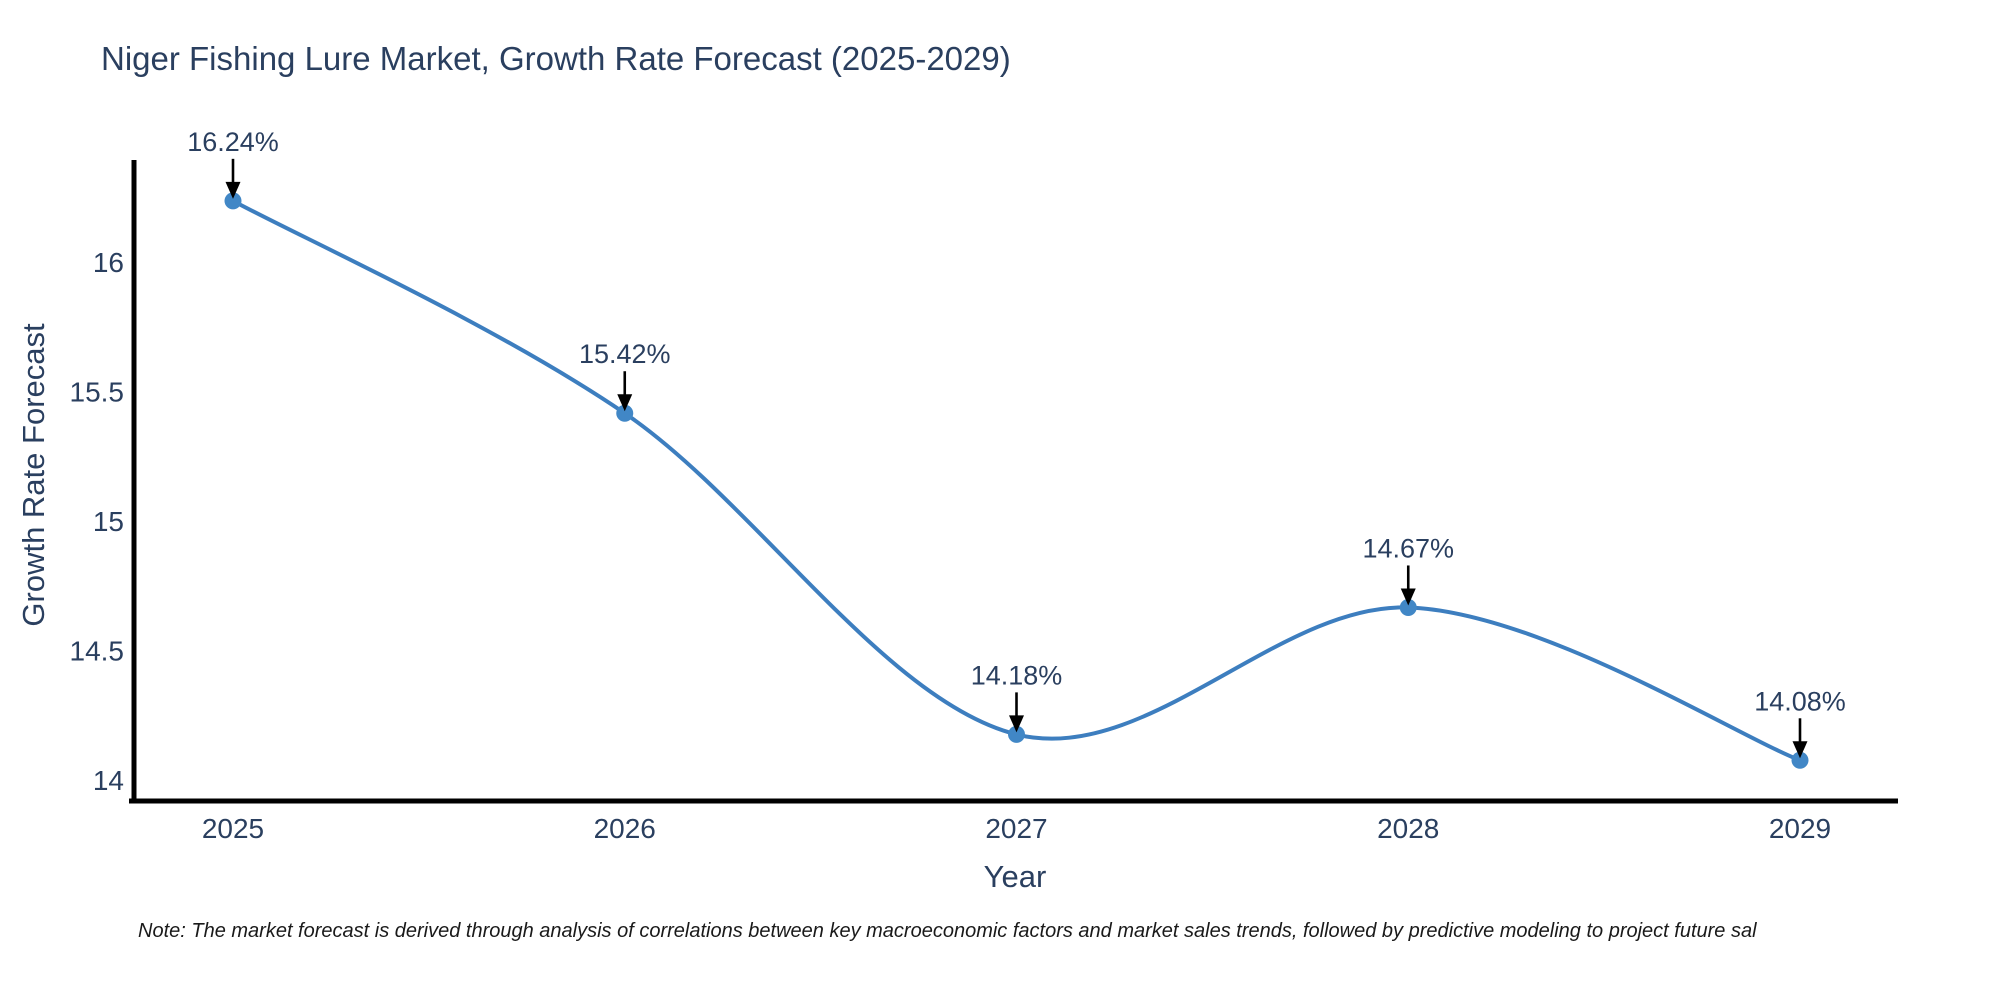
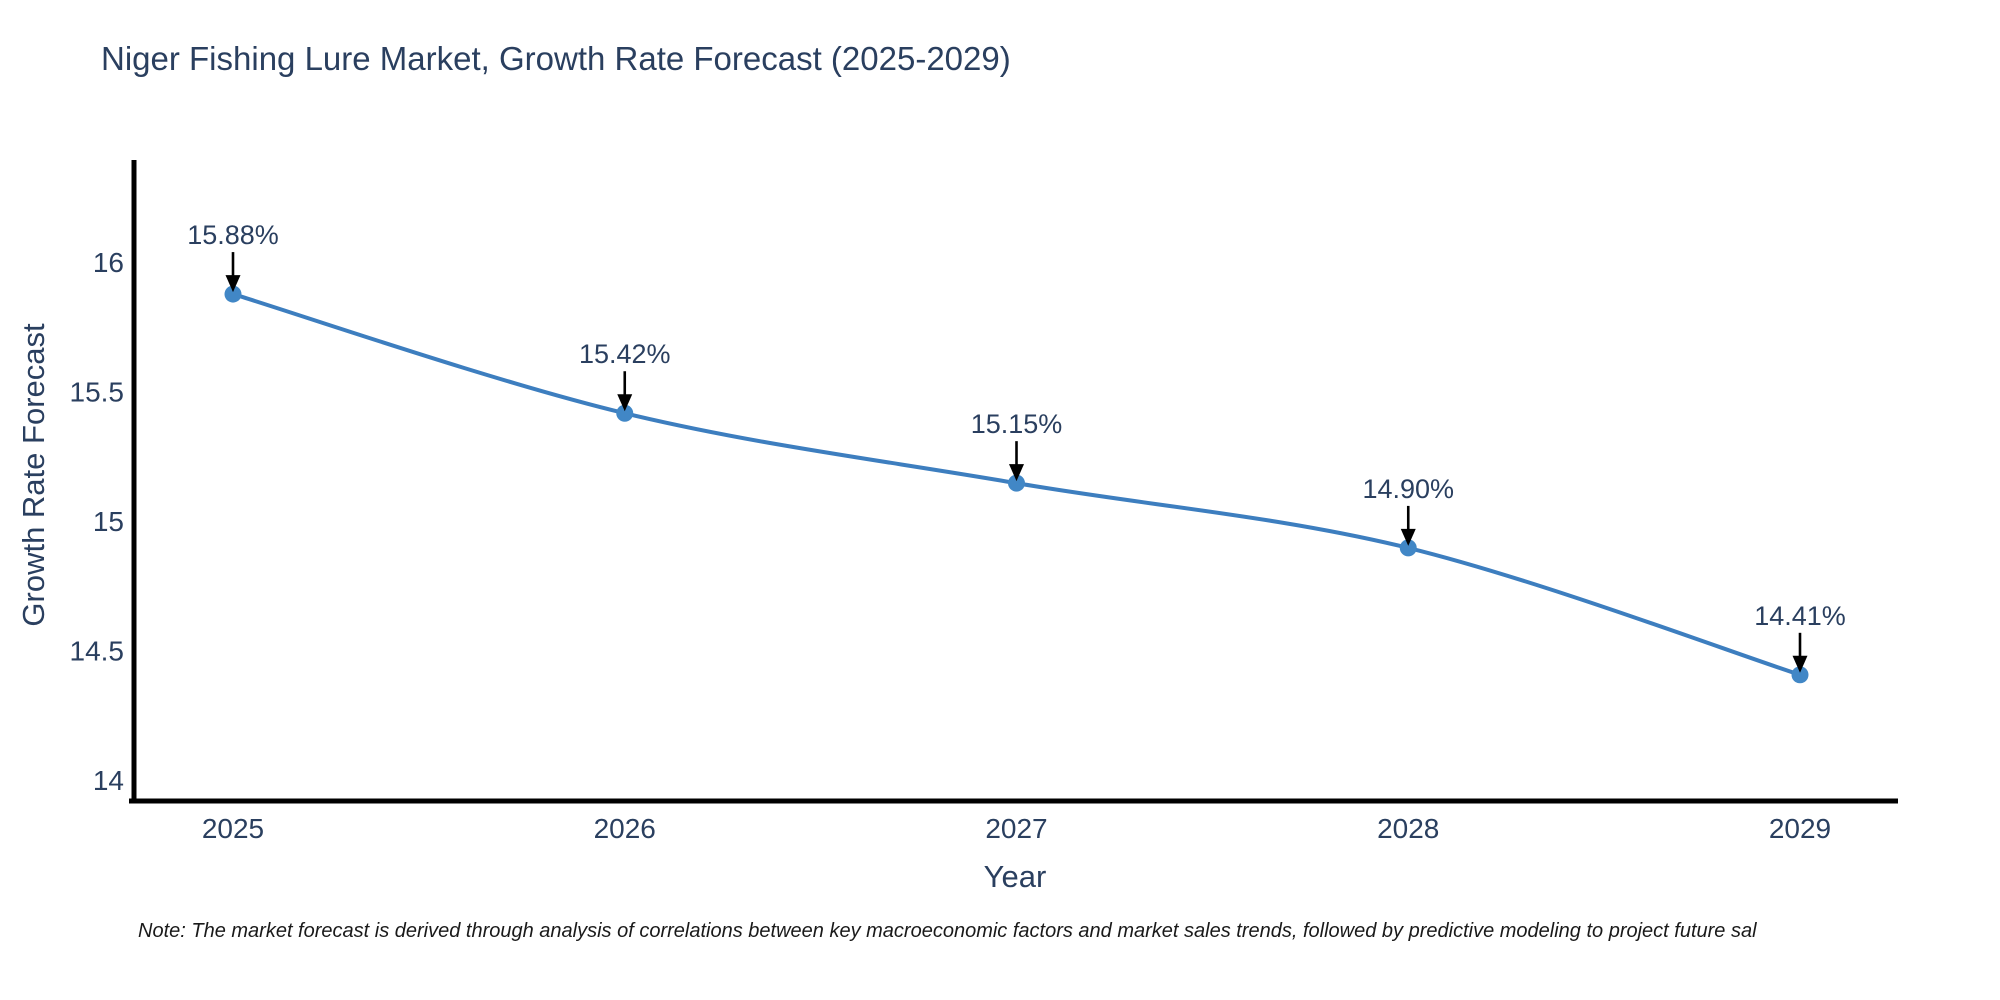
2025: 16.24% -> 15.88%
2027: 14.18% -> 15.15%
2028: 14.67% -> 14.90%
2029: 14.08% -> 14.41%
